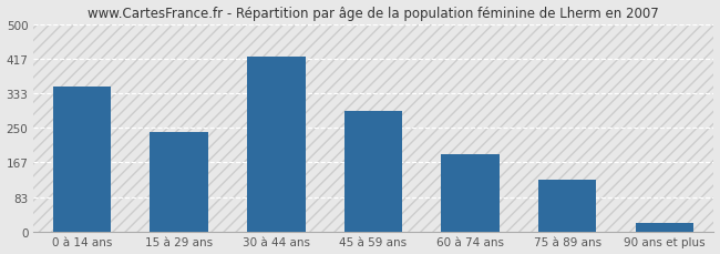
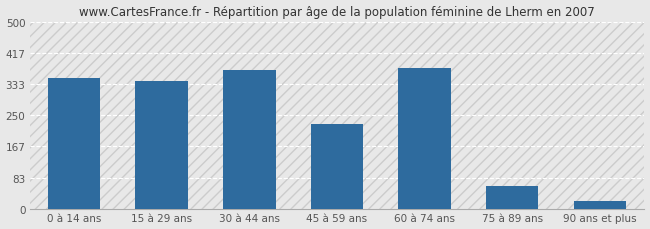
15 à 29 ans: 240 -> 340
30 à 44 ans: 420 -> 370
45 à 59 ans: 290 -> 225
60 à 74 ans: 185 -> 375
75 à 89 ans: 125 -> 60
